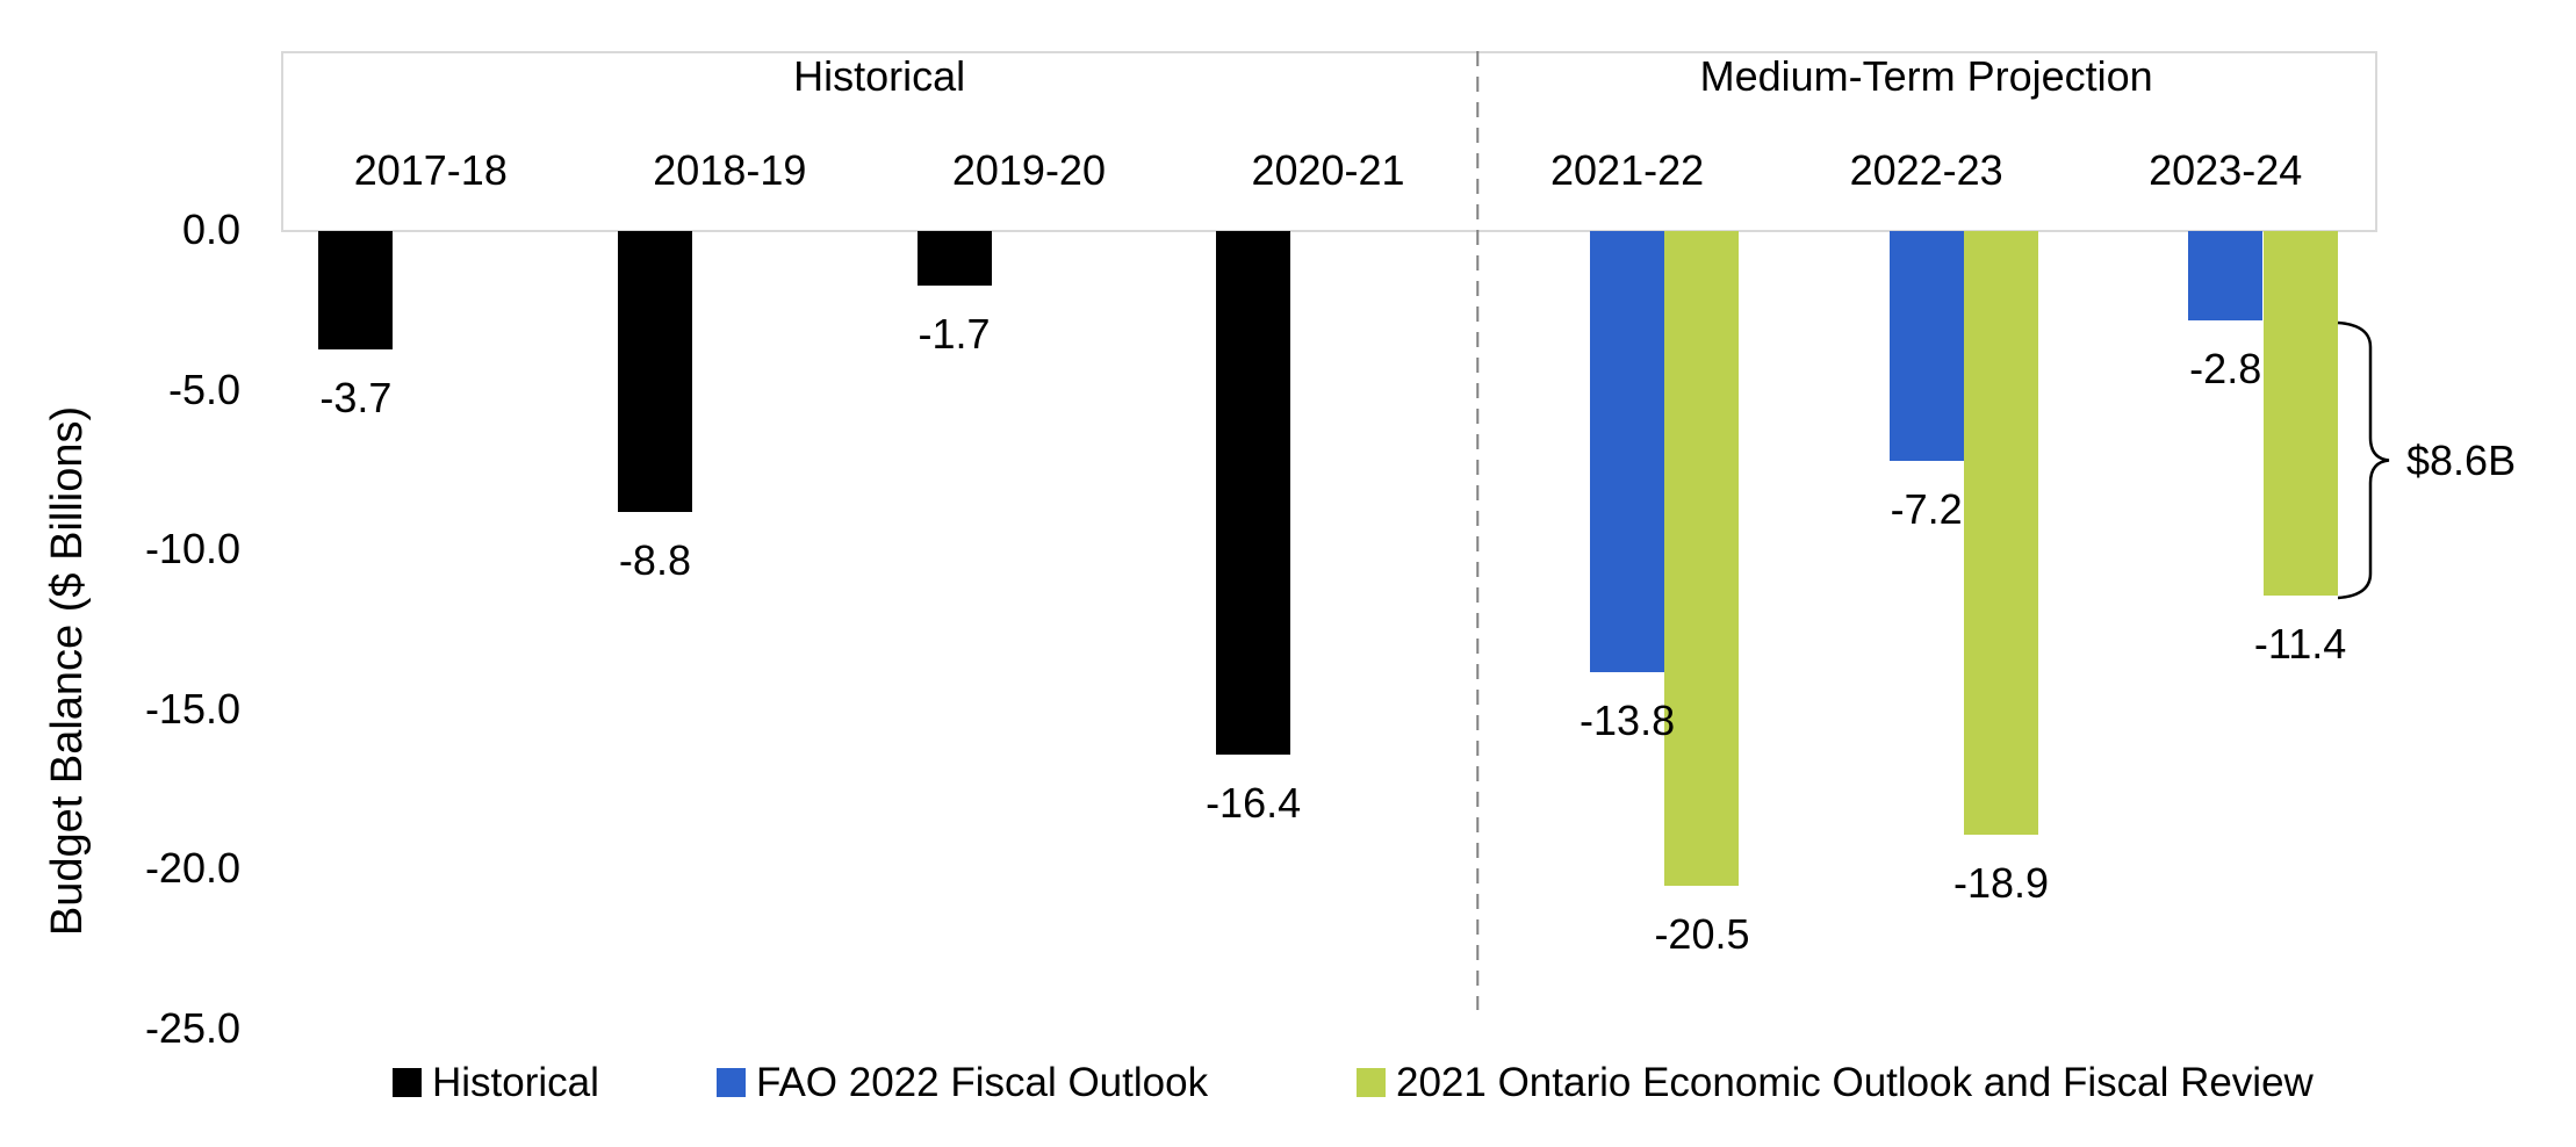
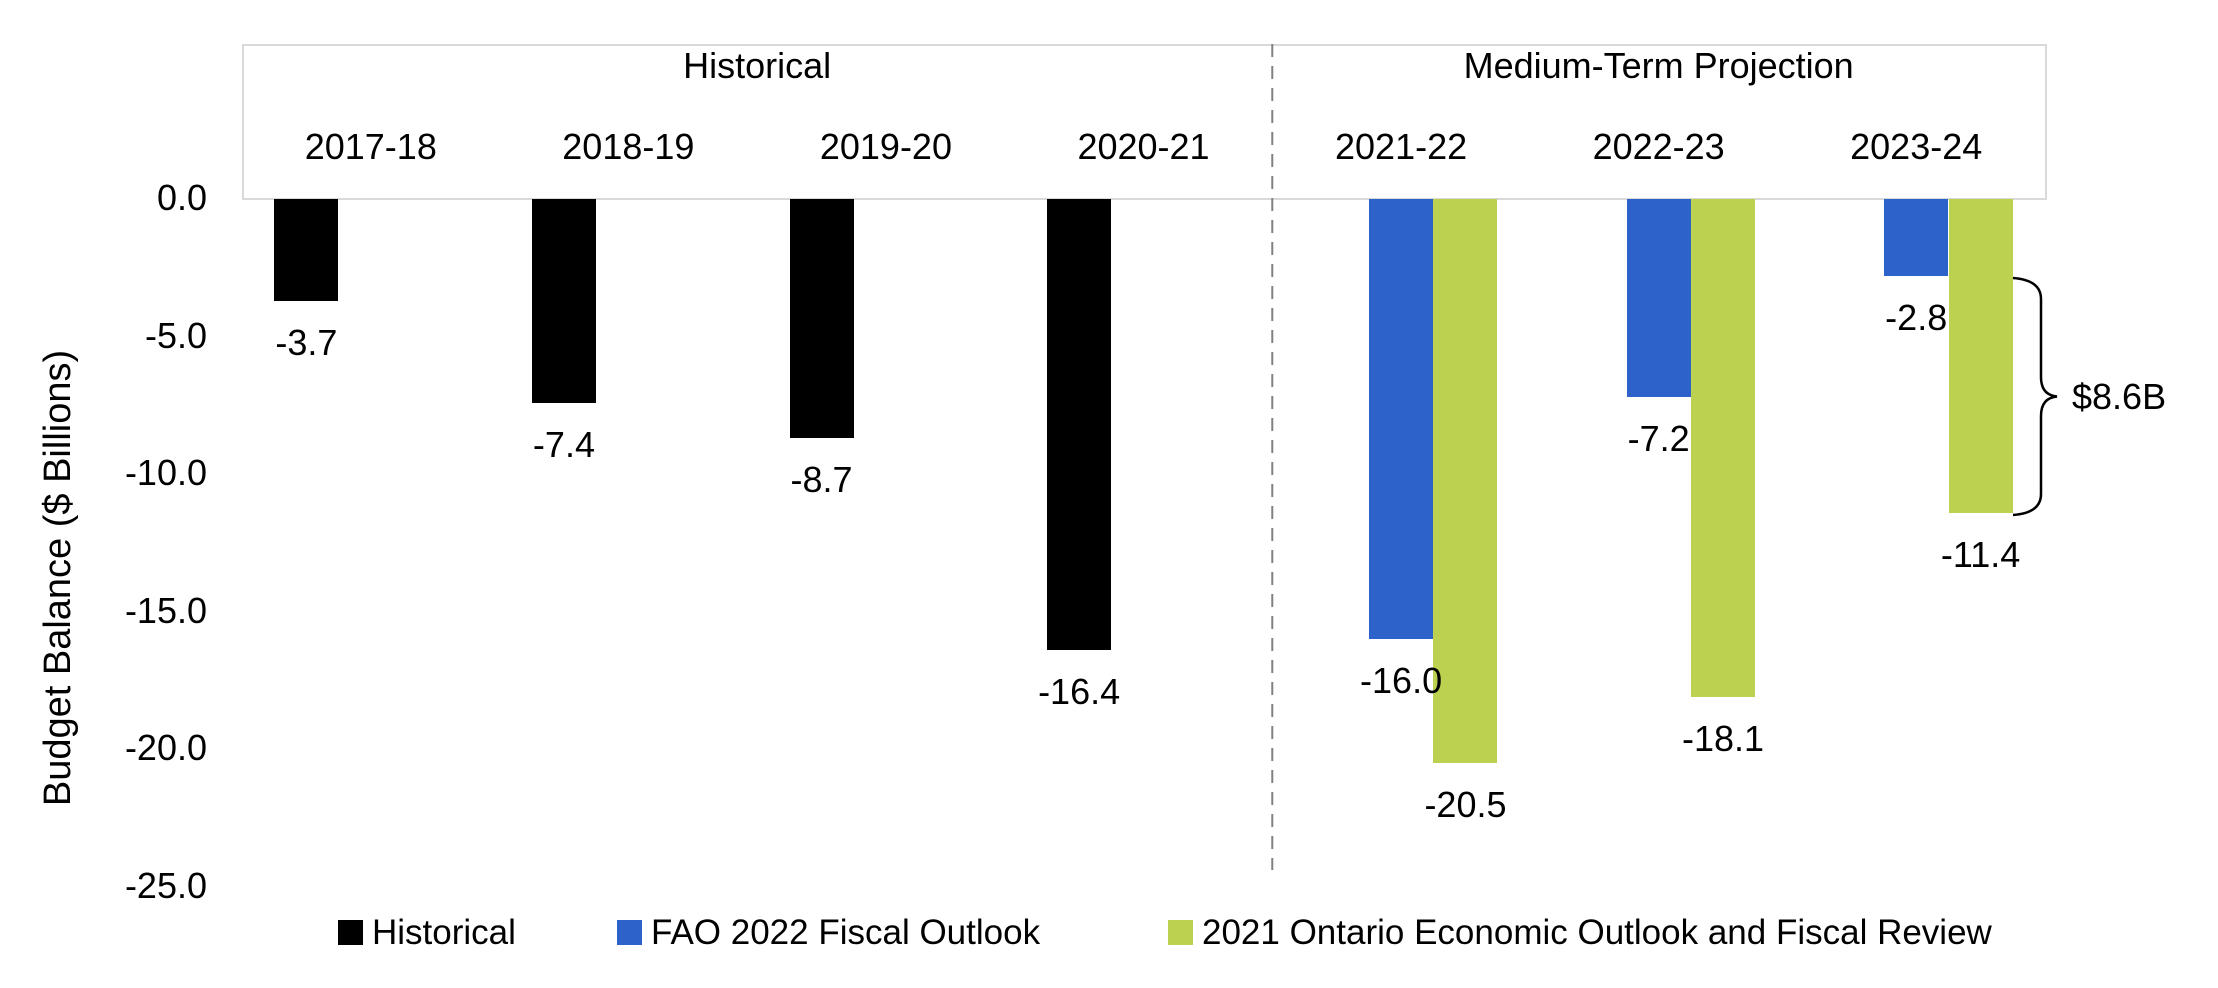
Historical/2018-19: -8.8 -> -7.4
Historical/2019-20: -1.7 -> -8.7
FAO 2022 Fiscal Outlook/2021-22: -13.8 -> -16.0
2021 Ontario Economic Outlook and Fiscal Review/2022-23: -18.9 -> -18.1
